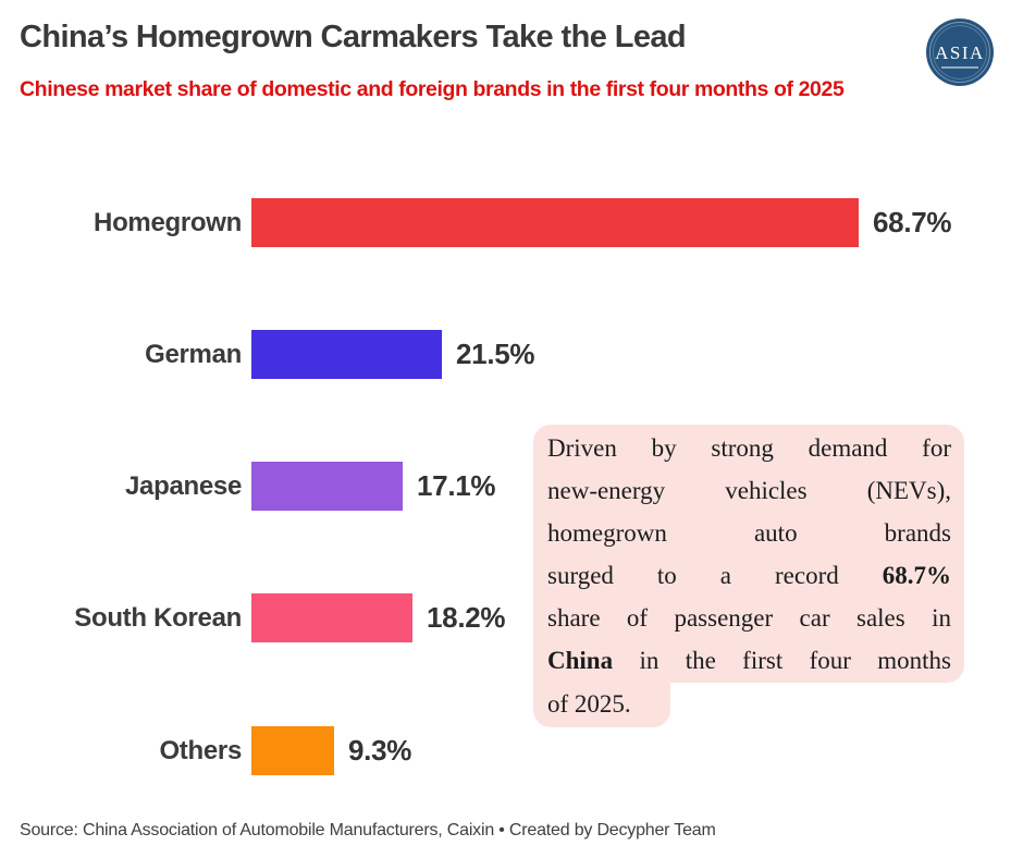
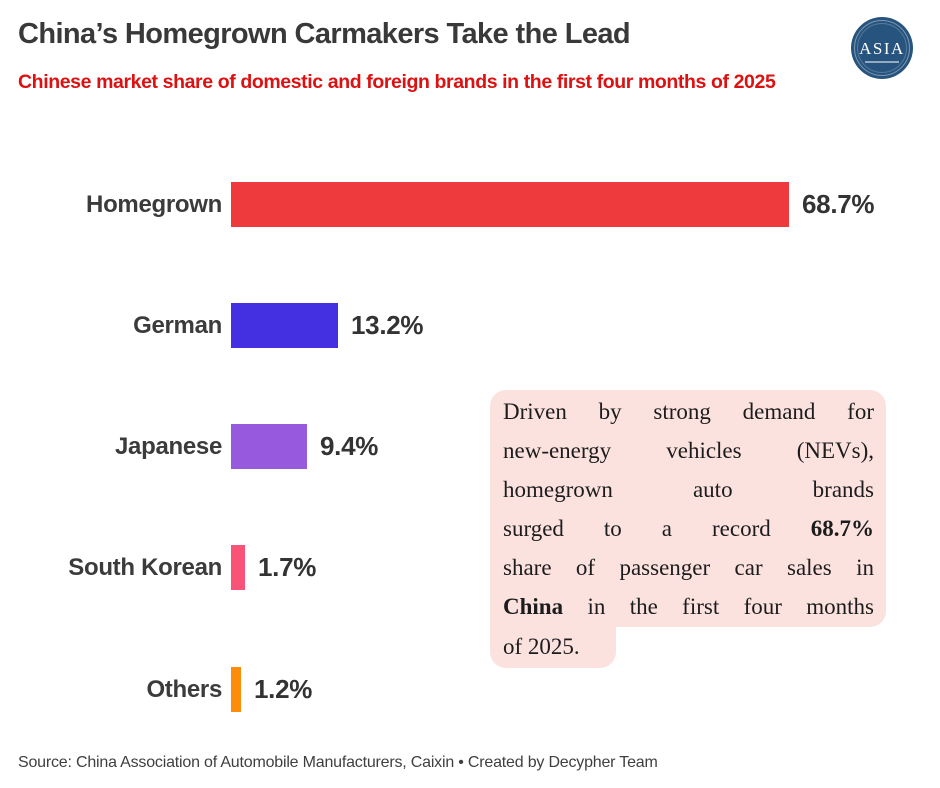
German: 21.5% -> 13.2%
Japanese: 17.1% -> 9.4%
South Korean: 18.2% -> 1.7%
Others: 9.3% -> 1.2%
